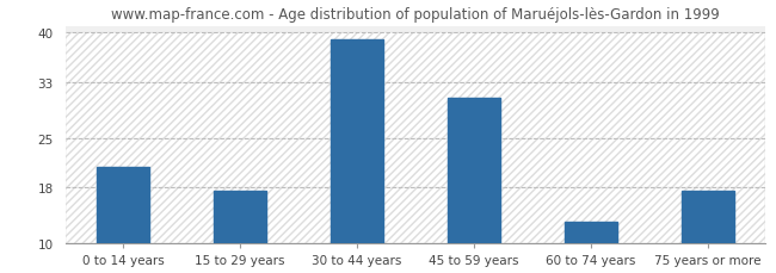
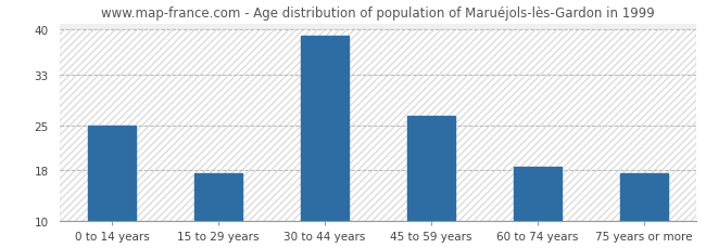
0 to 14 years: 21.0 -> 25.0
45 to 59 years: 30.8 -> 26.5
60 to 74 years: 13.2 -> 18.5
